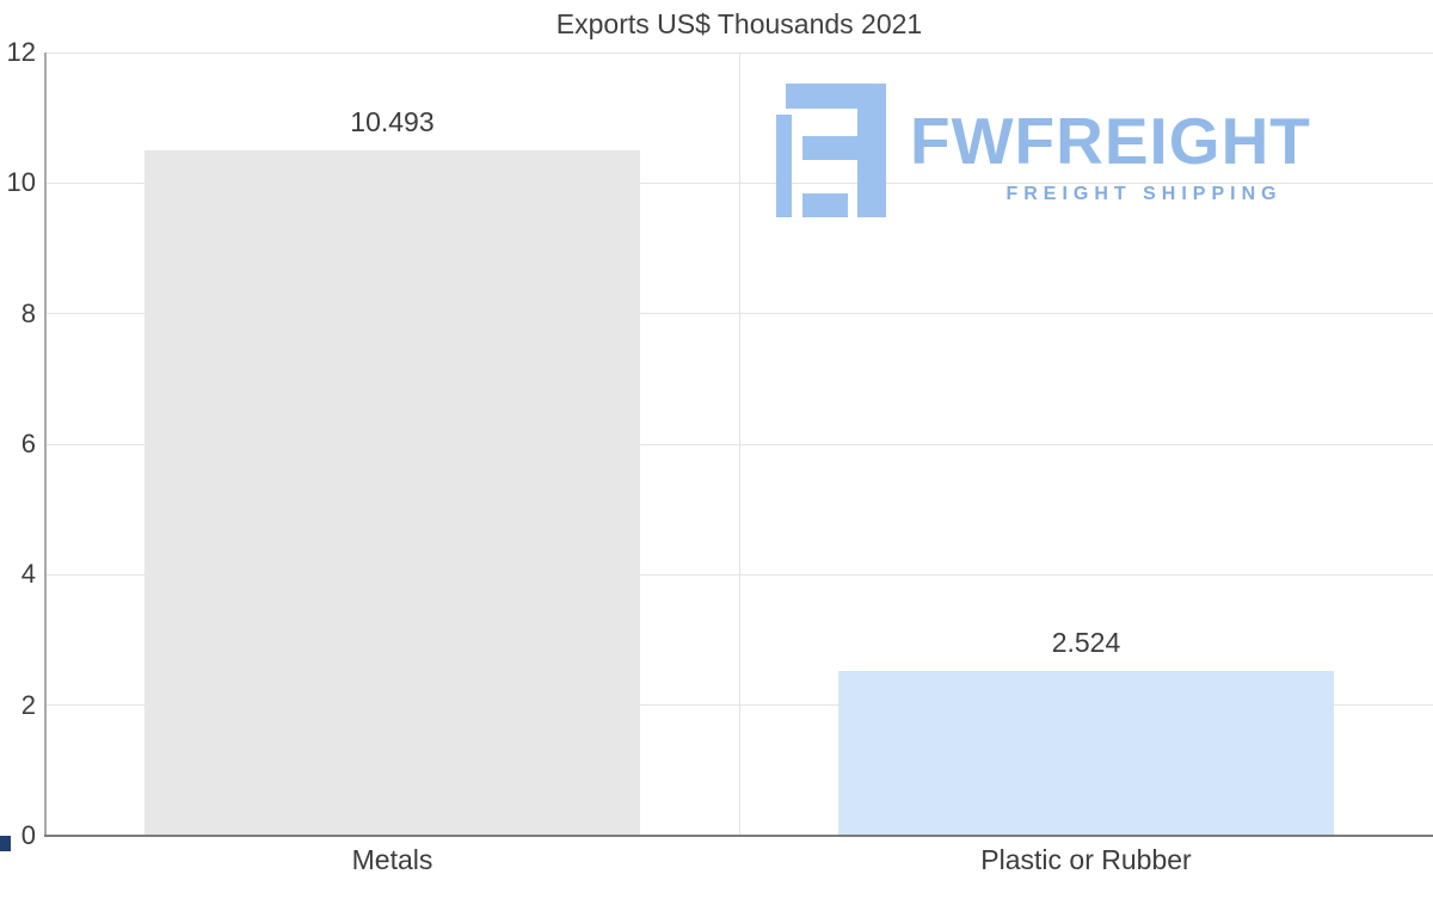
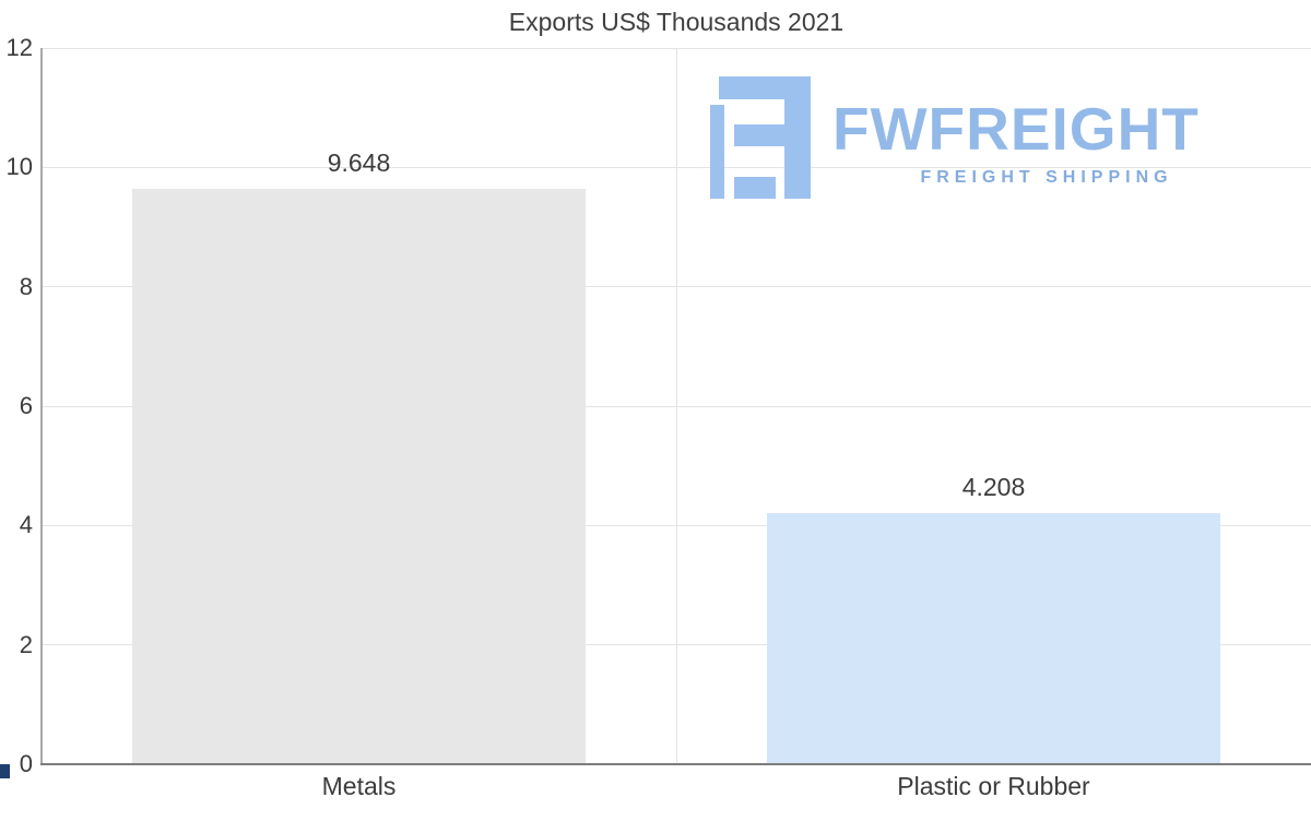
Metals: 10.493 -> 9.648
Plastic or Rubber: 2.524 -> 4.208
